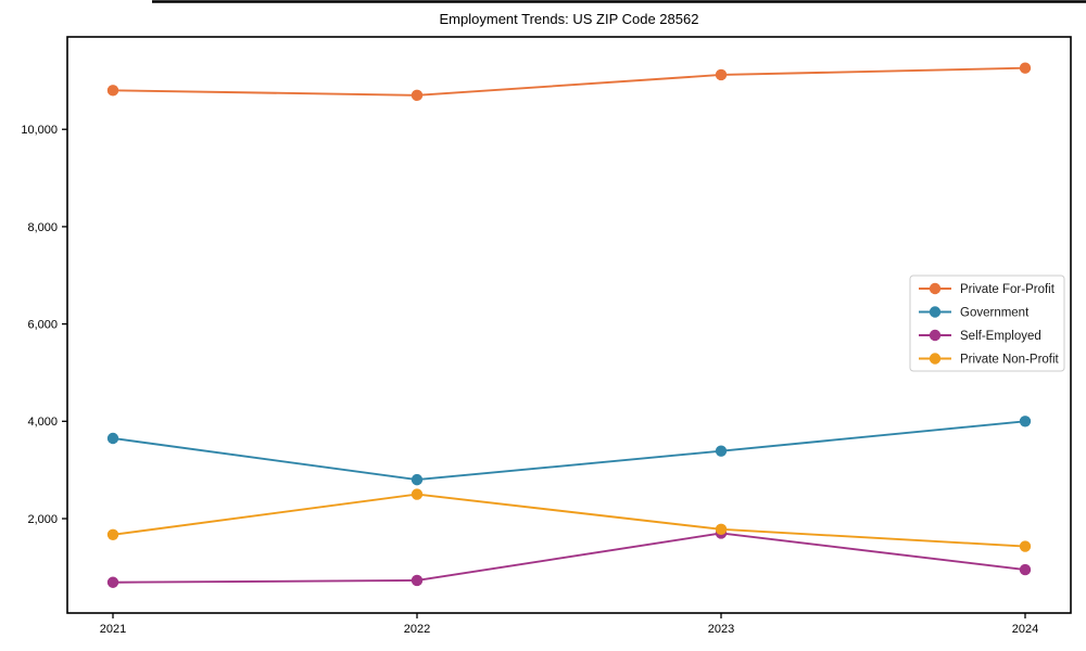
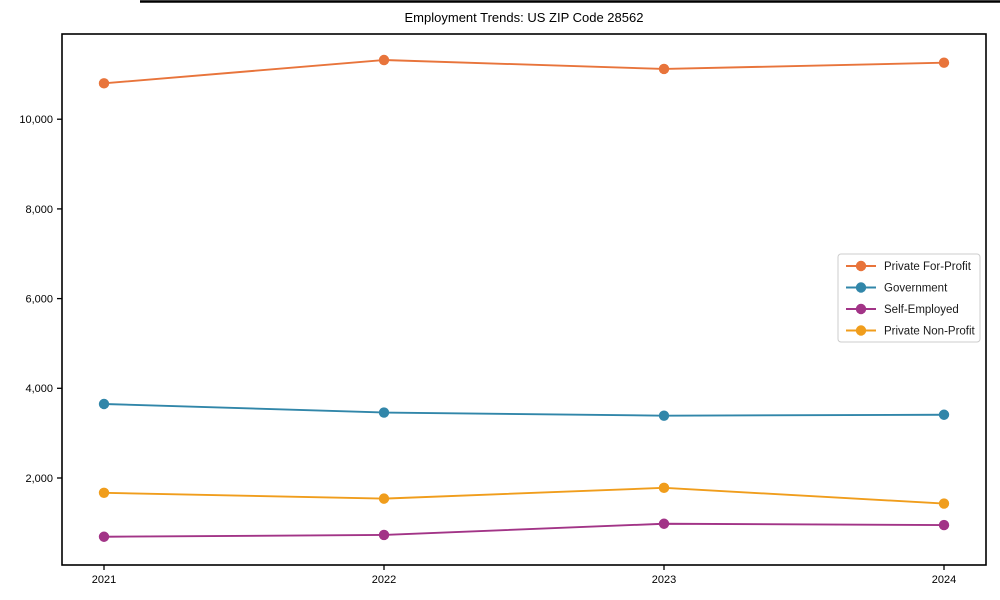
Private For-Profit/2022: 10700 -> 11300
Government/2022: 2800 -> 3500
Private Non-Profit/2022: 2500 -> 1500
Self-Employed/2023: 1700 -> 1000
Government/2024: 4000 -> 3400
